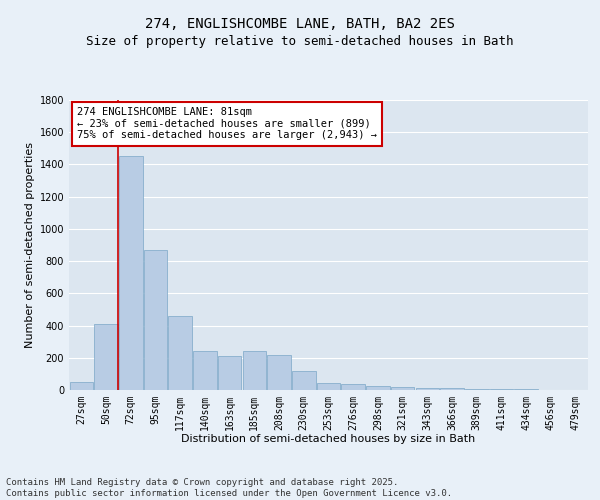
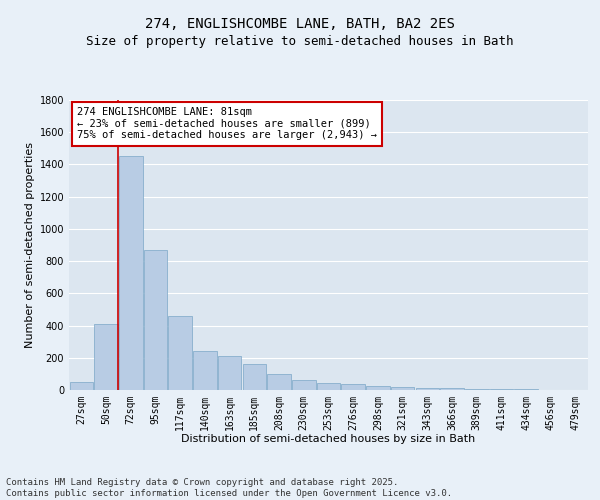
185sqm: 240 -> 160
208sqm: 220 -> 100
230sqm: 120 -> 60
